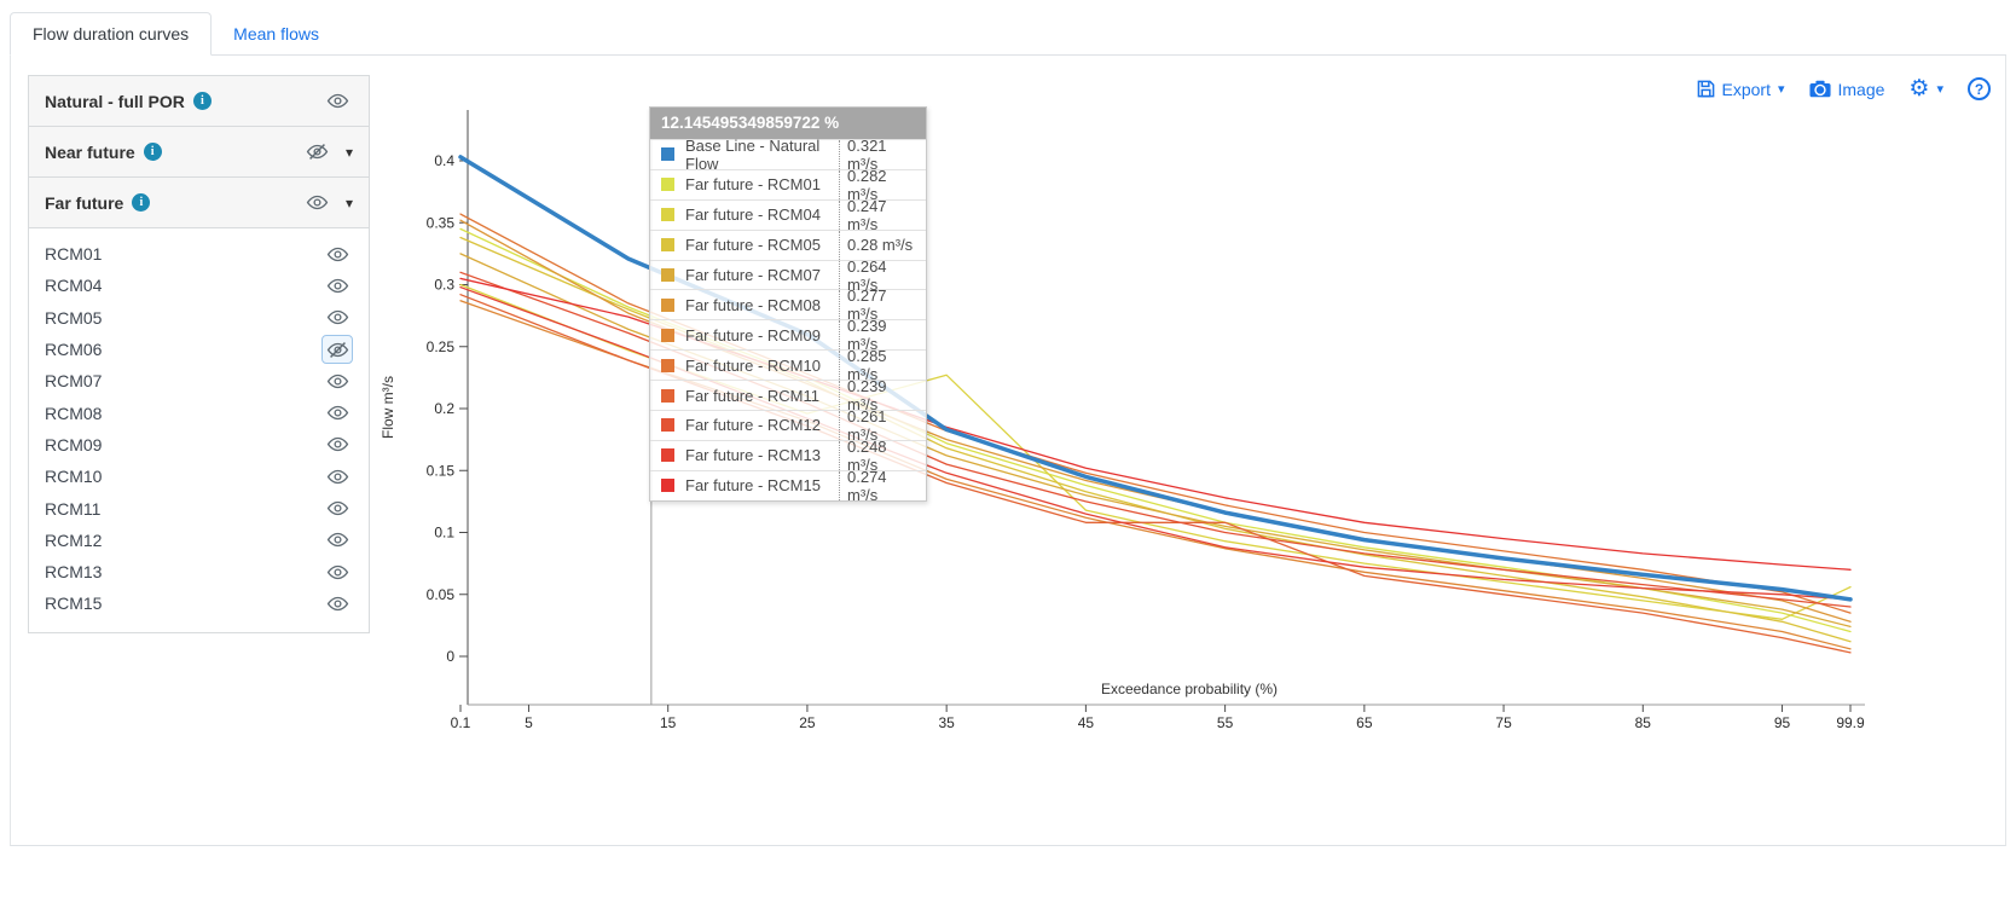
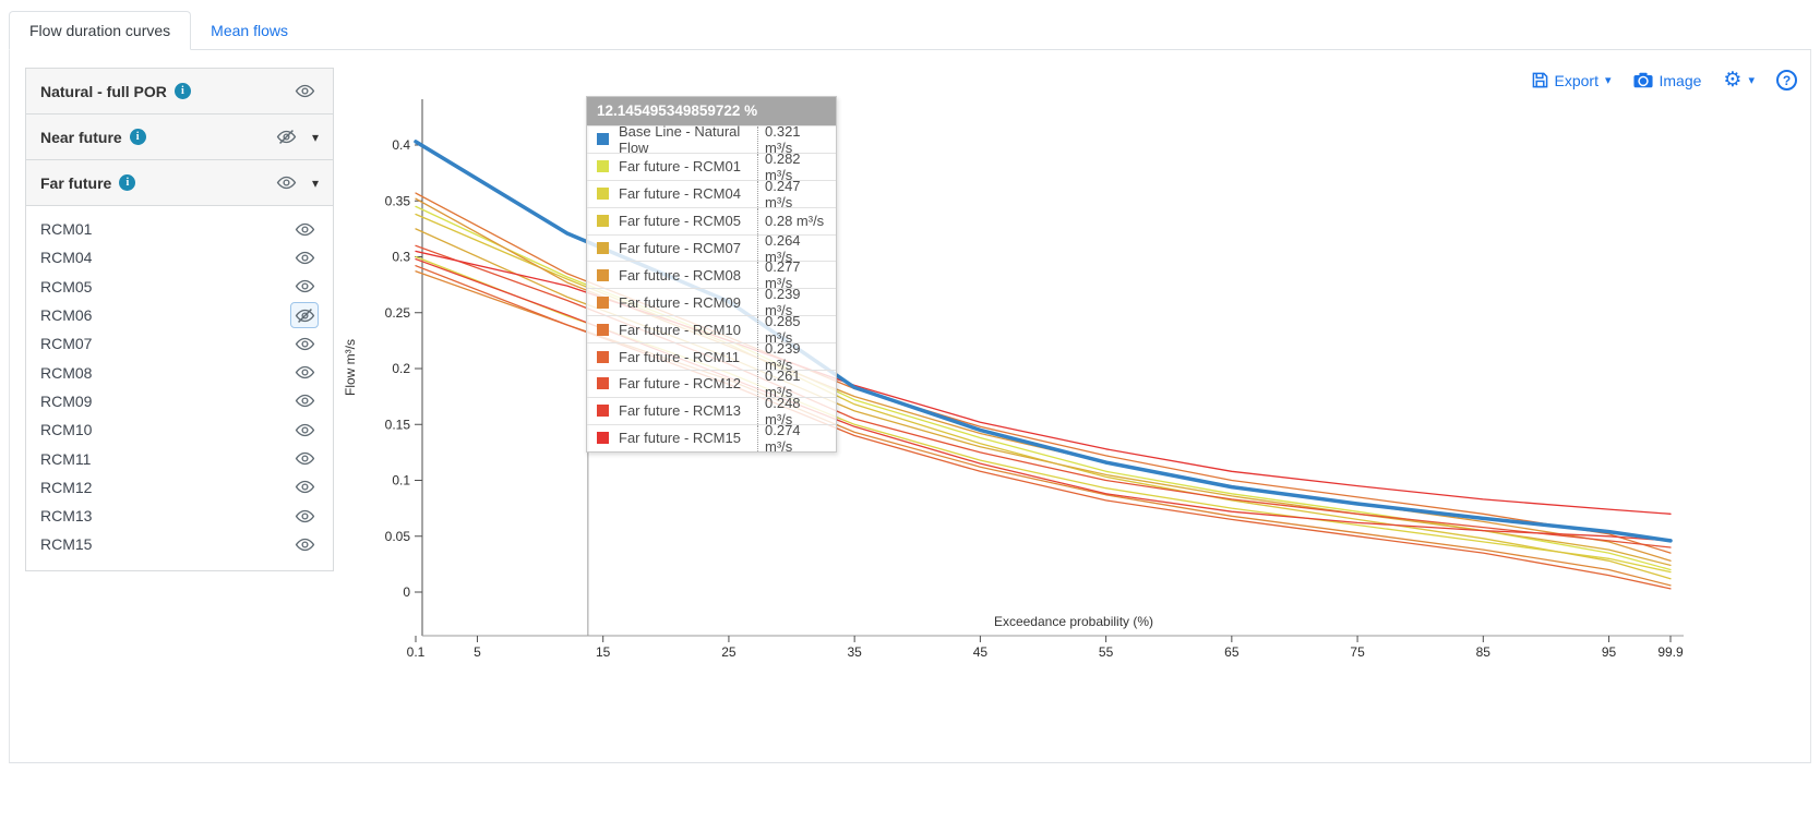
Far future - RCM04/35: 0.227 -> 0.150
Far future - RCM11/55: 0.108 -> 0.082
Far future - RCM04/99.9: 0.056 -> 0.018
